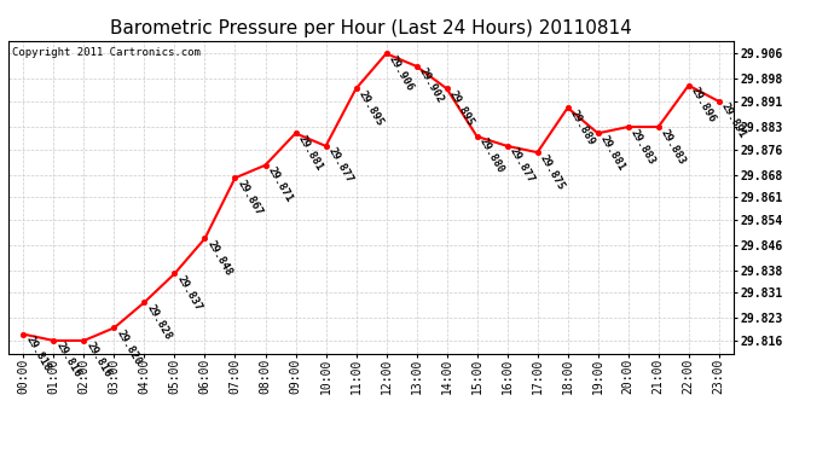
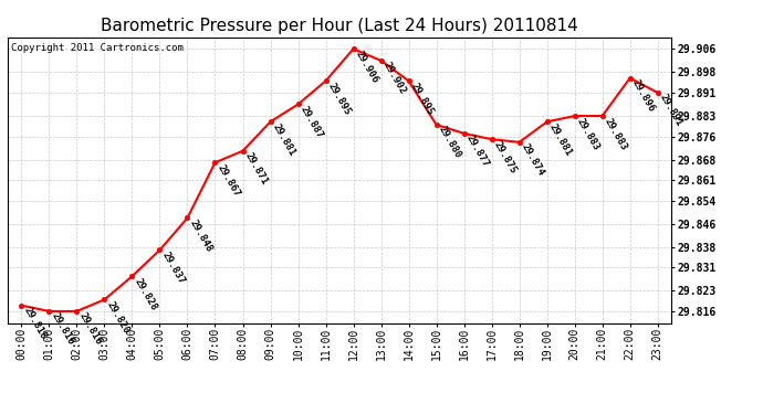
10:00: 29.877 -> 29.887
18:00: 29.889 -> 29.874
